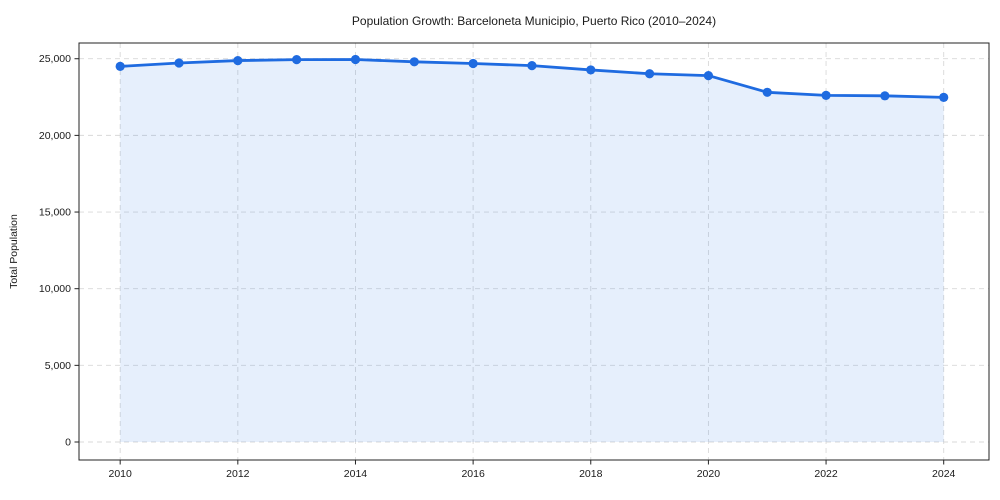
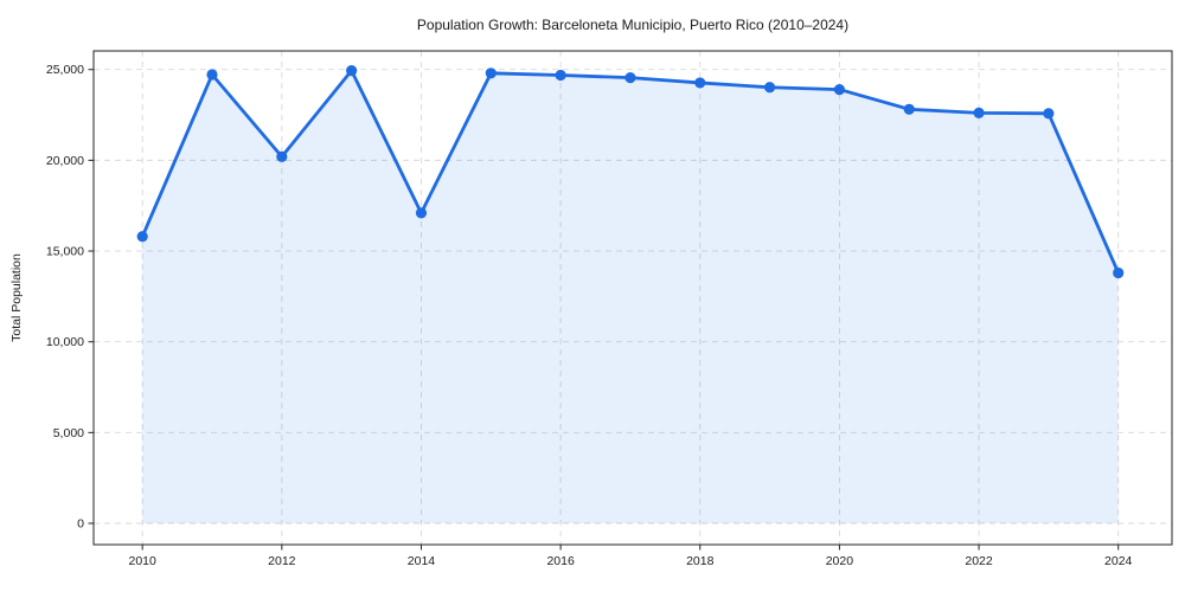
2010: 24500 -> 15800
2012: 24900 -> 20200
2014: 25000 -> 17100
2024: 22500 -> 13800
